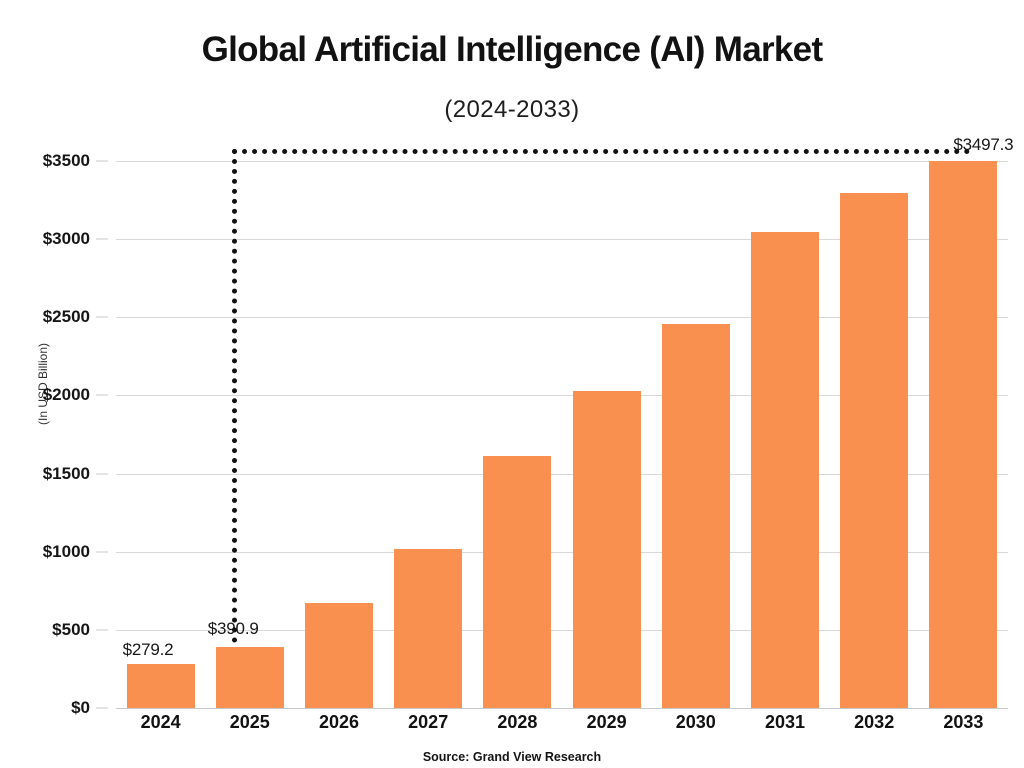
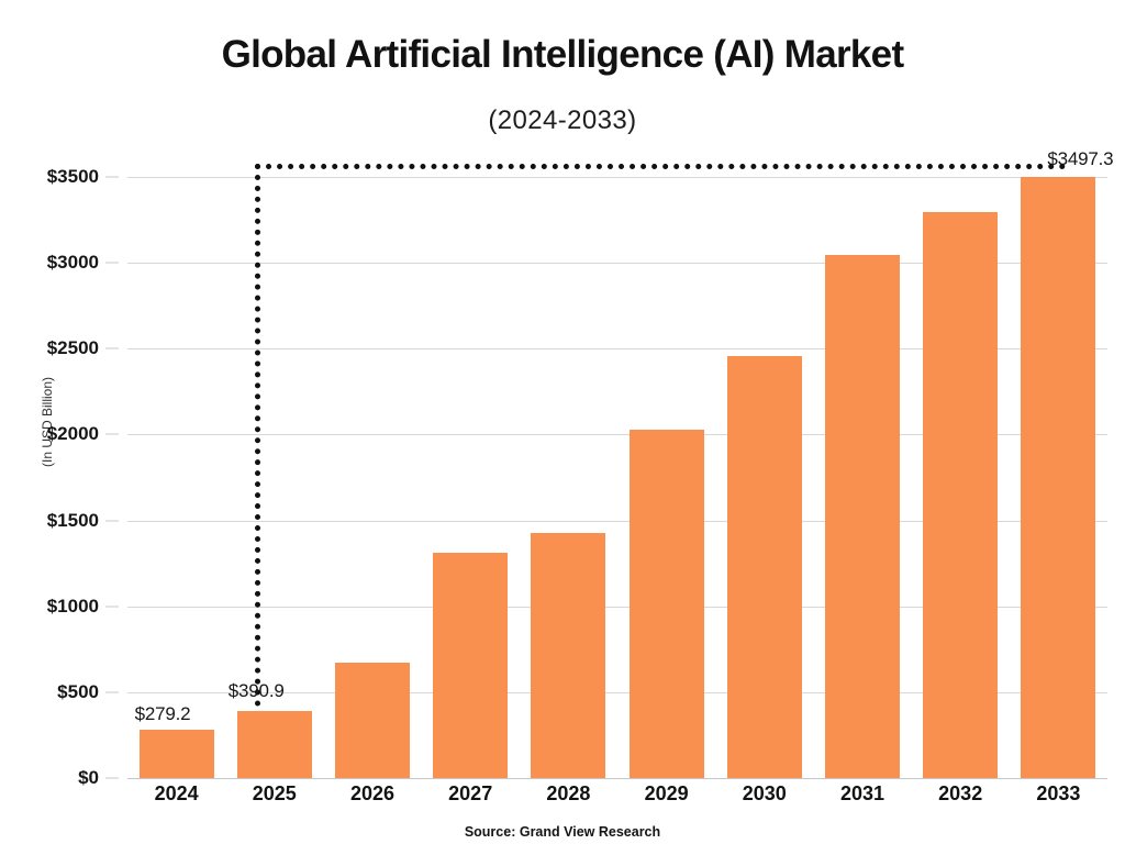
2027: $1020 -> $1310
2028: $1620 -> $1430
